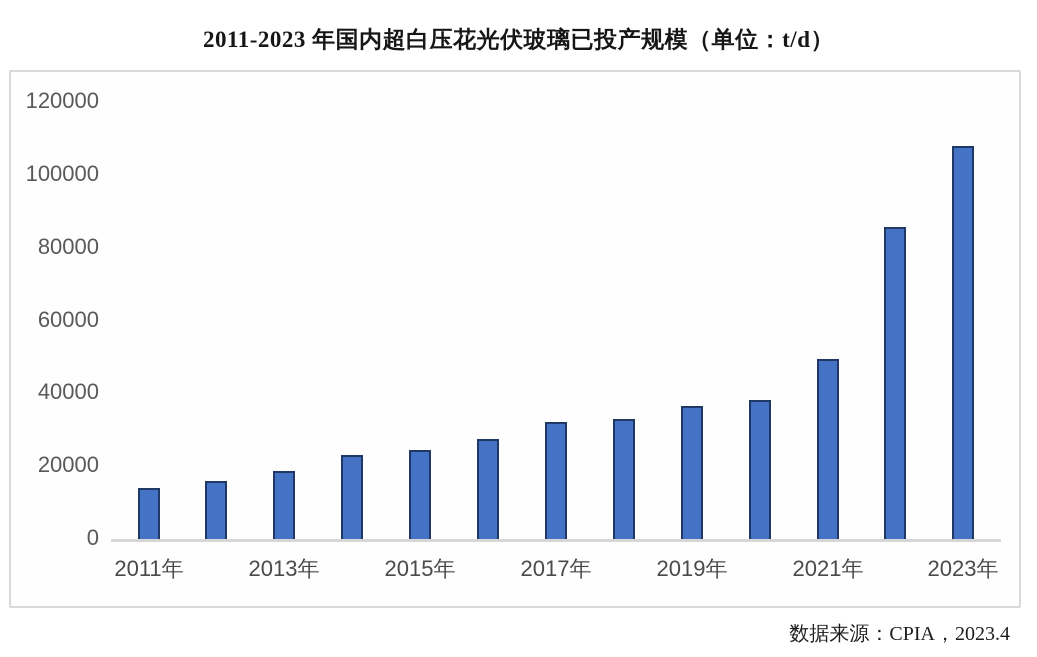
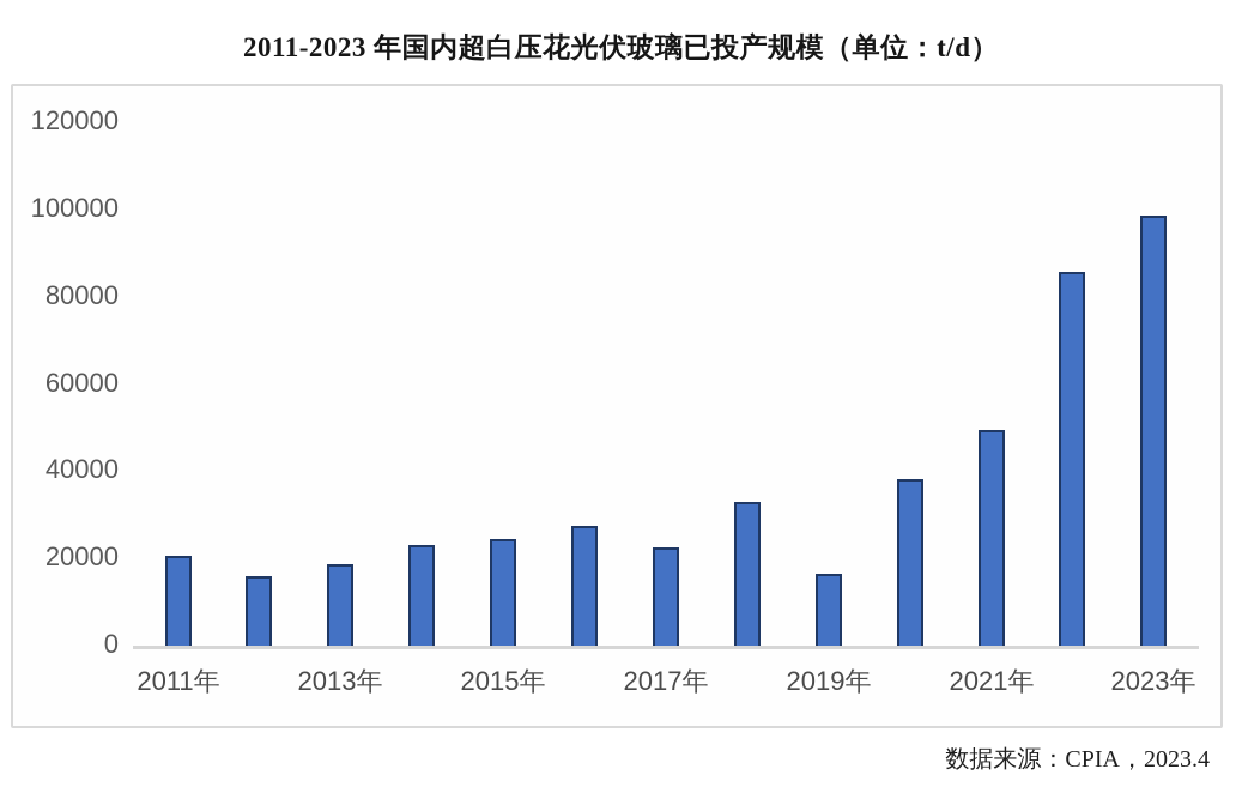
2011年: 14000 -> 20000
2017年: 32000 -> 22000
2019年: 36000 -> 16000
2023年: 108000 -> 98000
